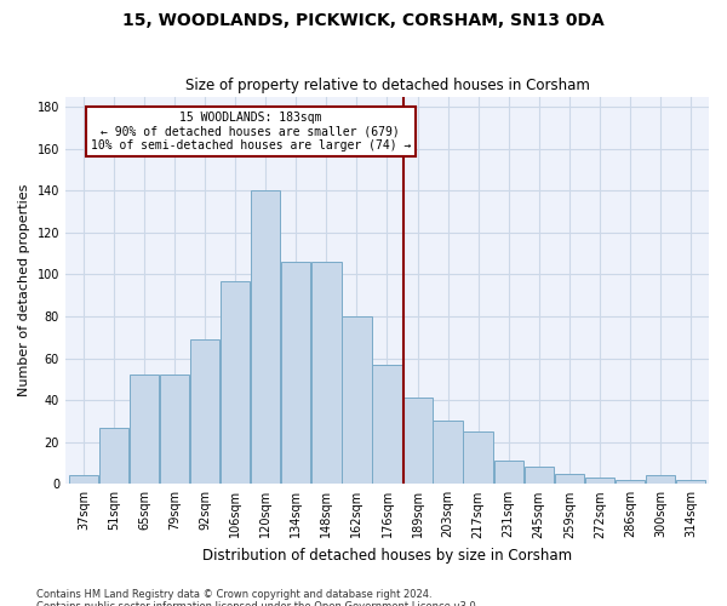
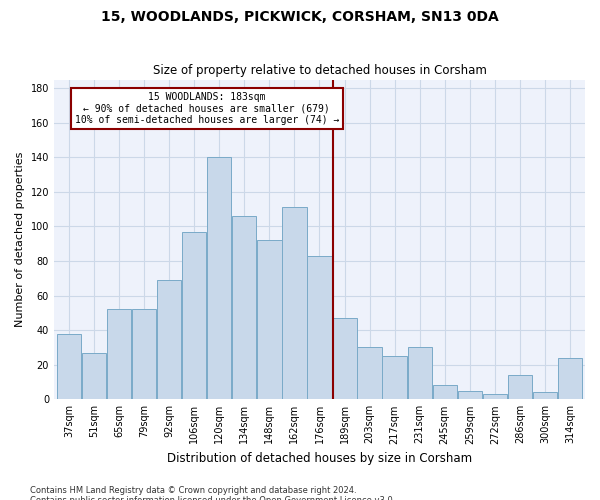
37sqm: 4 -> 38
148sqm: 106 -> 92
162sqm: 80 -> 111
176sqm: 57 -> 83
189sqm: 41 -> 47
231sqm: 11 -> 30
286sqm: 2 -> 14
314sqm: 2 -> 24
